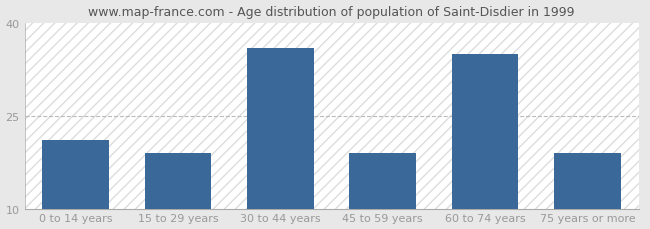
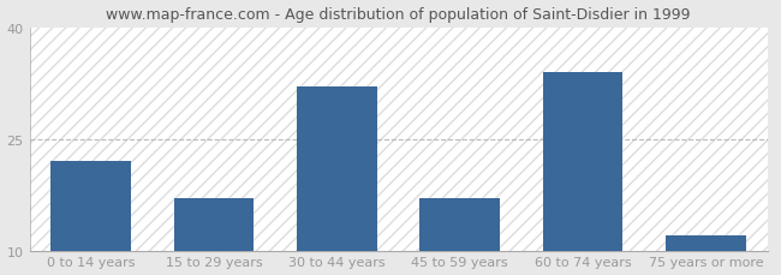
0 to 14 years: 21 -> 22
15 to 29 years: 19 -> 17
30 to 44 years: 36 -> 32
45 to 59 years: 19 -> 17
60 to 74 years: 35 -> 34
75 years or more: 19 -> 12
